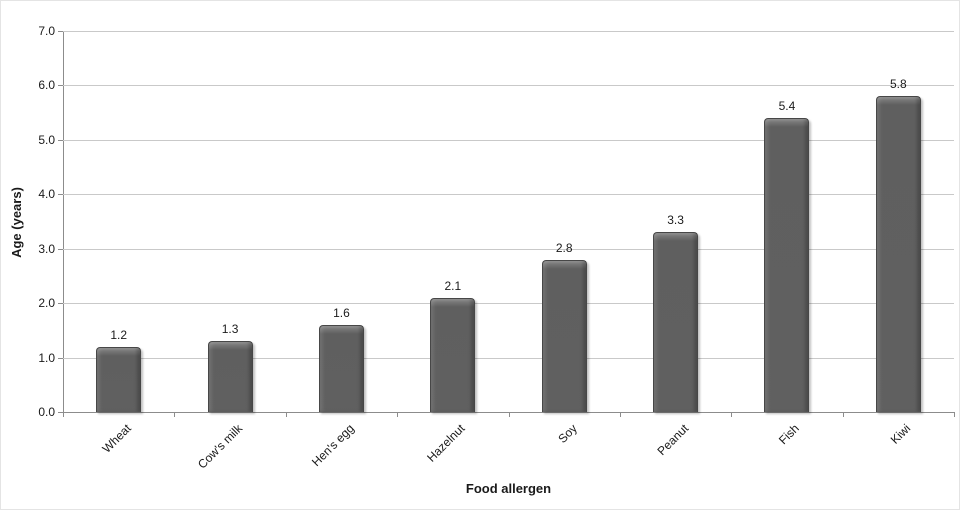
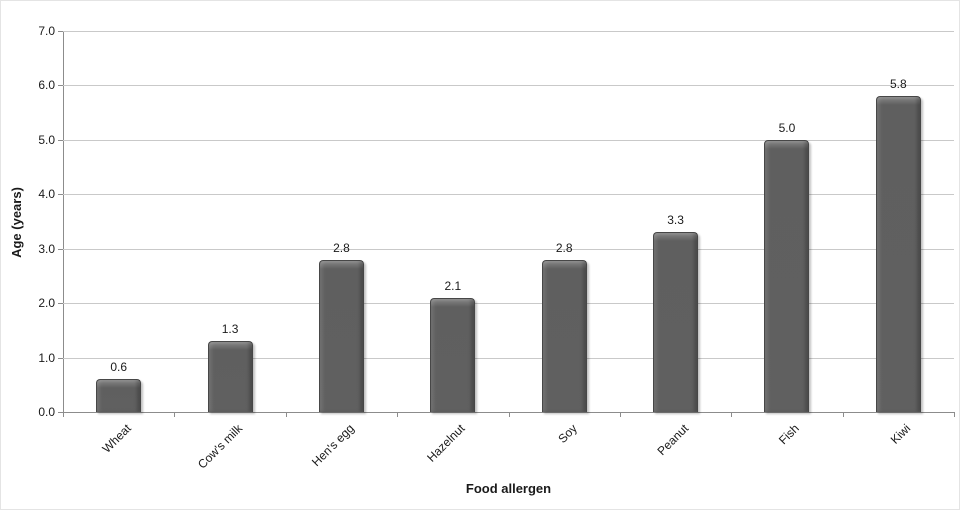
Wheat: 1.2 -> 0.6
Hen's egg: 1.6 -> 2.8
Fish: 5.4 -> 5.0
